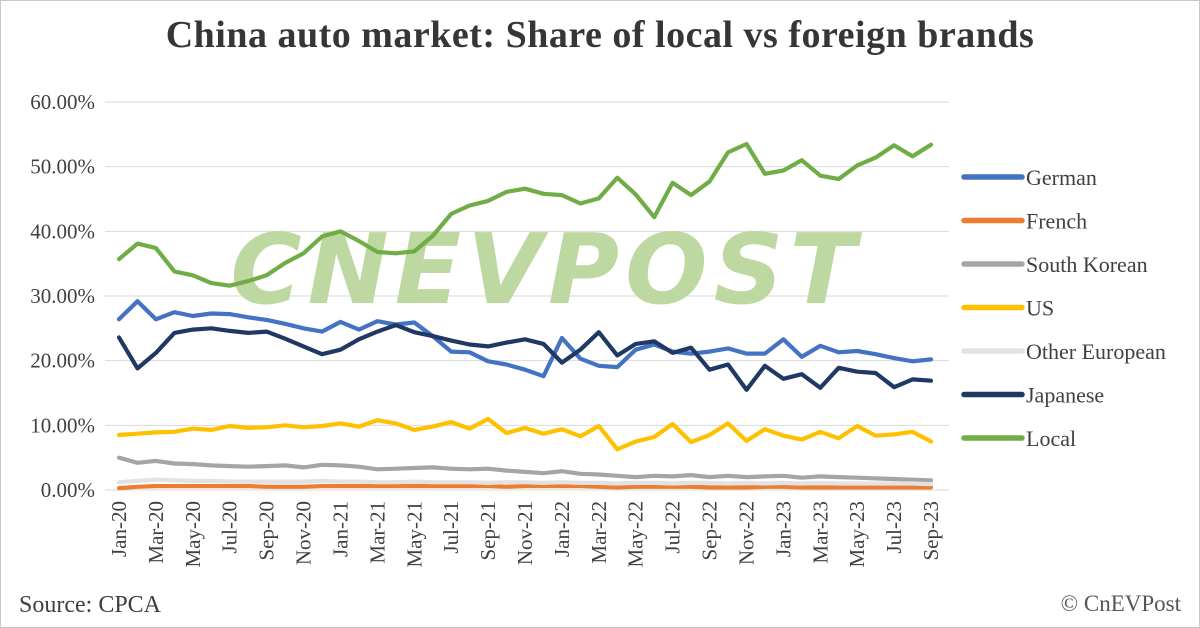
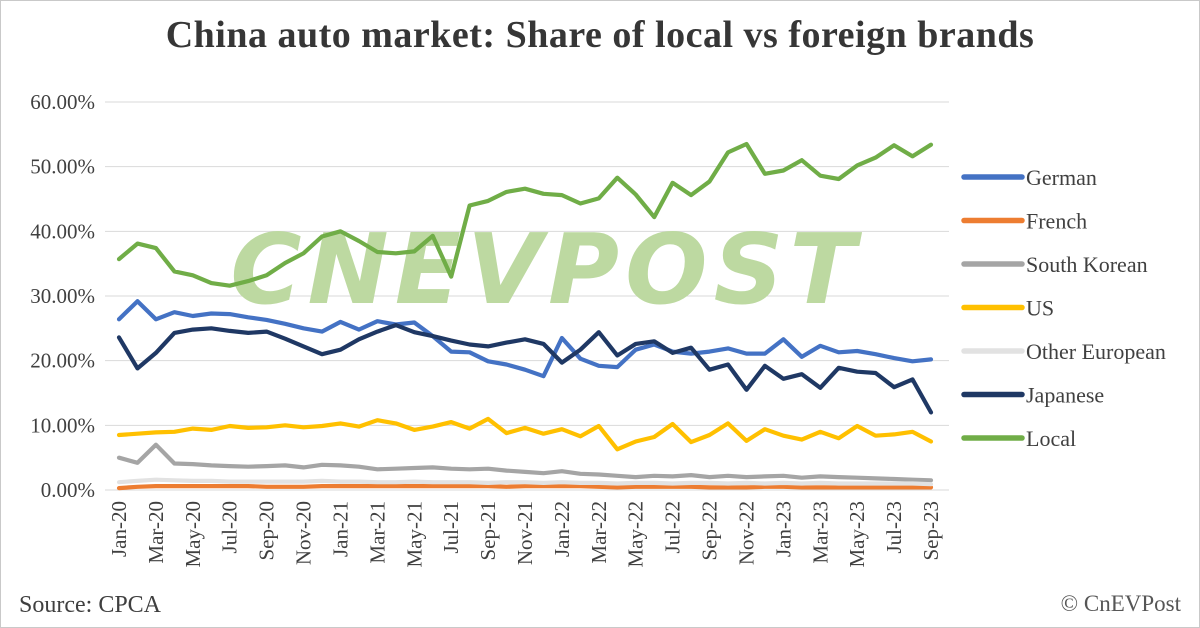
South Korean/Mar-20: 4% -> 7%
Local/Jul-21: 43% -> 33%
Japanese/Sep-23: 17% -> 12%
